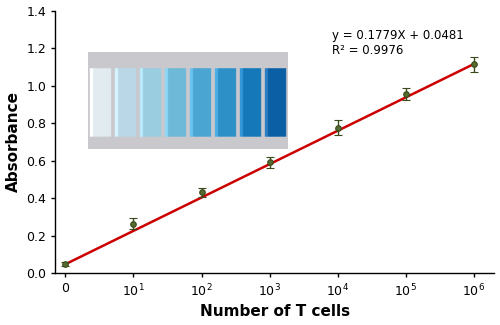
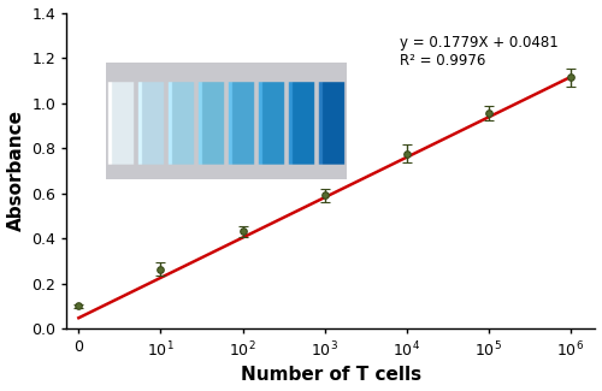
0: 0.05 -> 0.10
